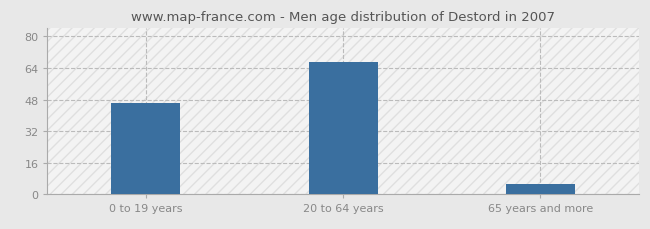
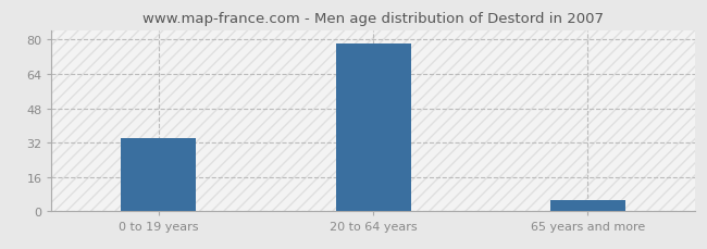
0 to 19 years: 46 -> 34
20 to 64 years: 67 -> 78
